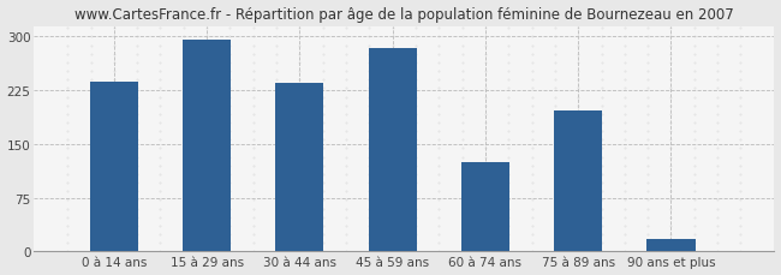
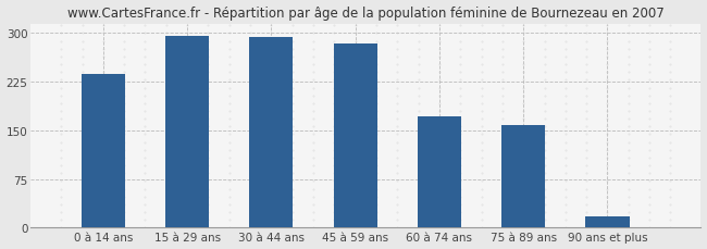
30 à 44 ans: 236 -> 294
60 à 74 ans: 124 -> 172
75 à 89 ans: 196 -> 158
